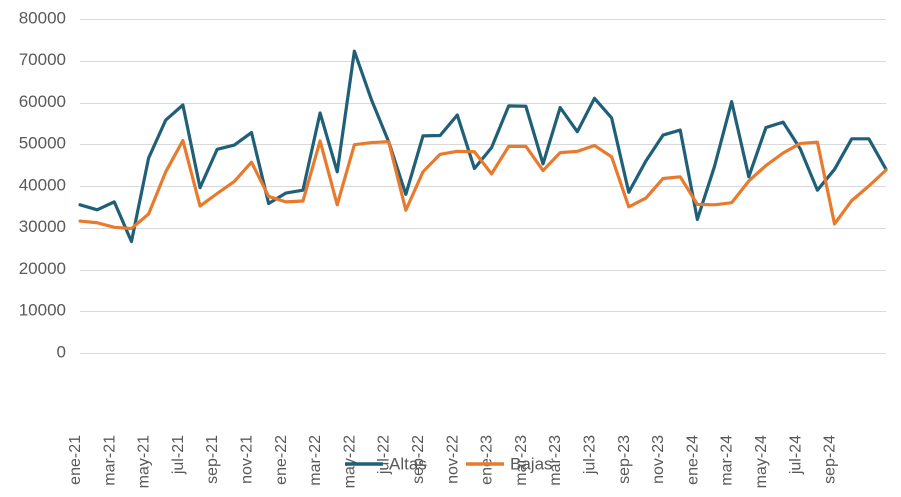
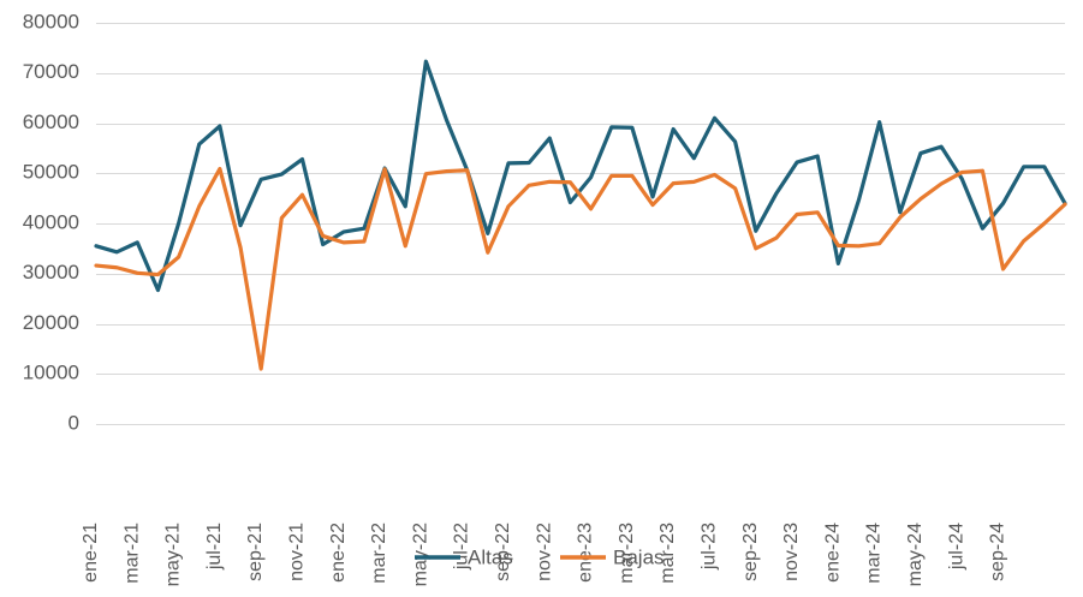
Altas/may-21: 47000 -> 40000
Bajas/sep-21: 38000 -> 11000
Altas/mar-22: 58000 -> 51000
